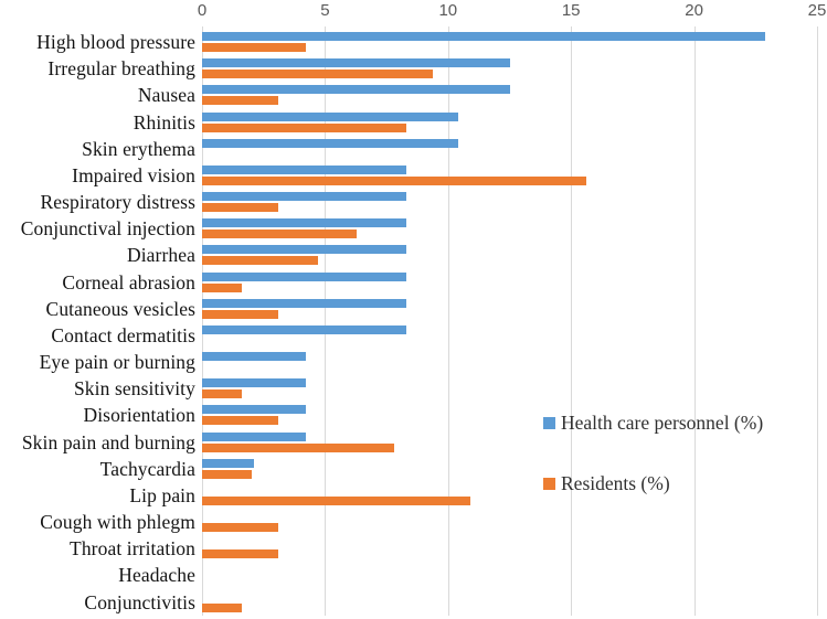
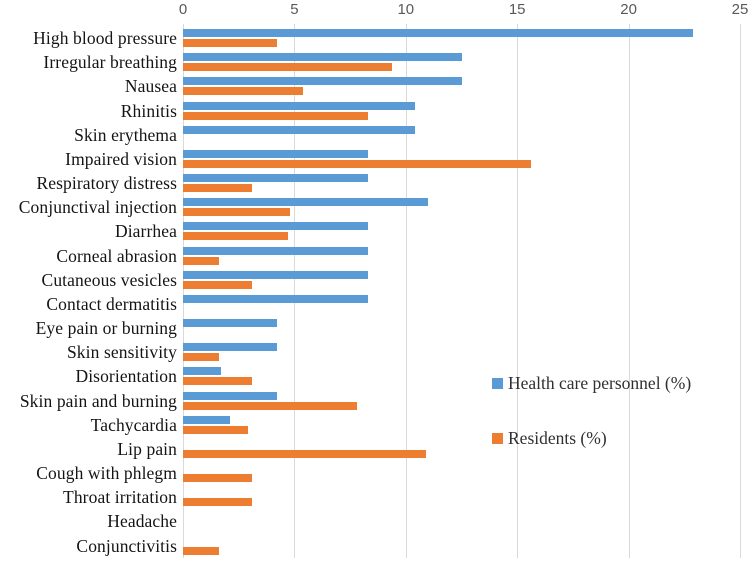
Residents (%)/Nausea: 3.1 -> 5.4
Health care personnel (%)/Conjunctival injection: 8.3 -> 11.0
Residents (%)/Conjunctival injection: 6.3 -> 4.8
Health care personnel (%)/Disorientation: 4.2 -> 1.7
Residents (%)/Tachycardia: 2.0 -> 2.9
